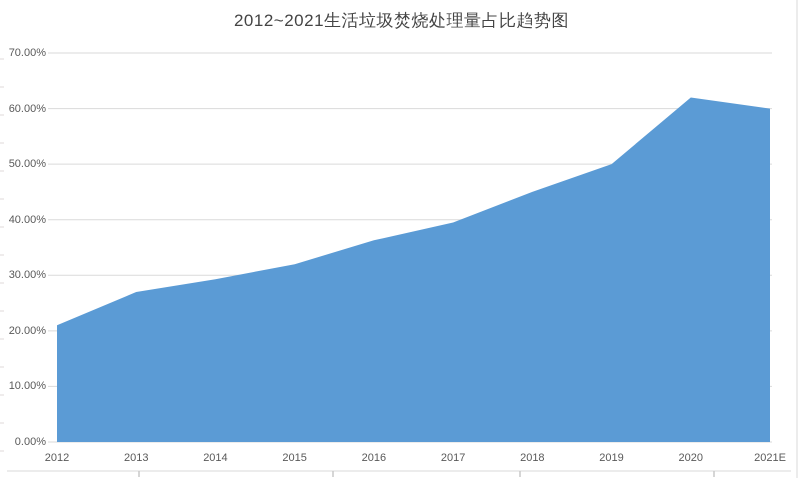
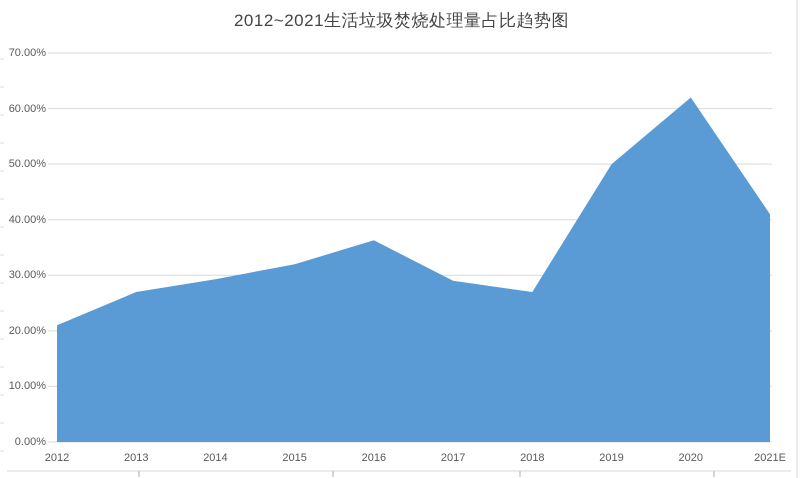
2017: 40% -> 29%
2018: 45% -> 27%
2021E: 60% -> 41%
